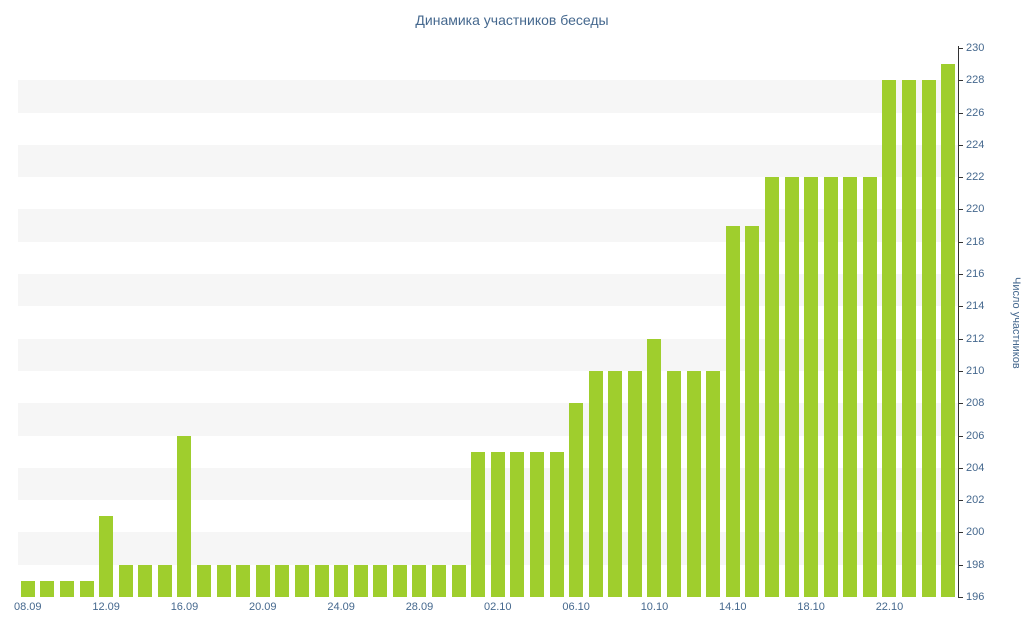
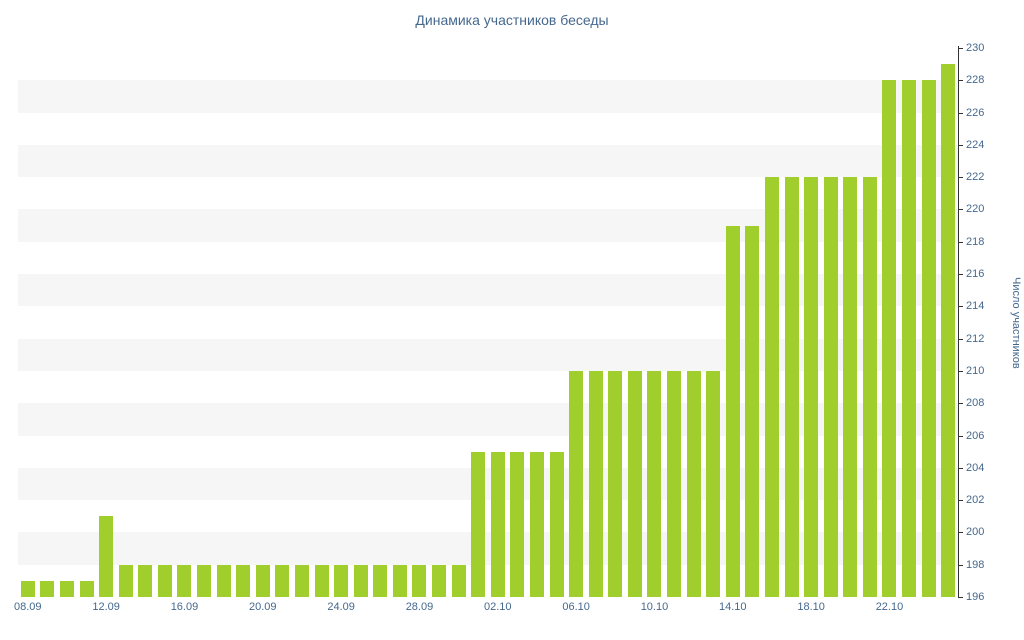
16.09: 206 -> 198
06.10: 208 -> 210
10.10: 212 -> 210
